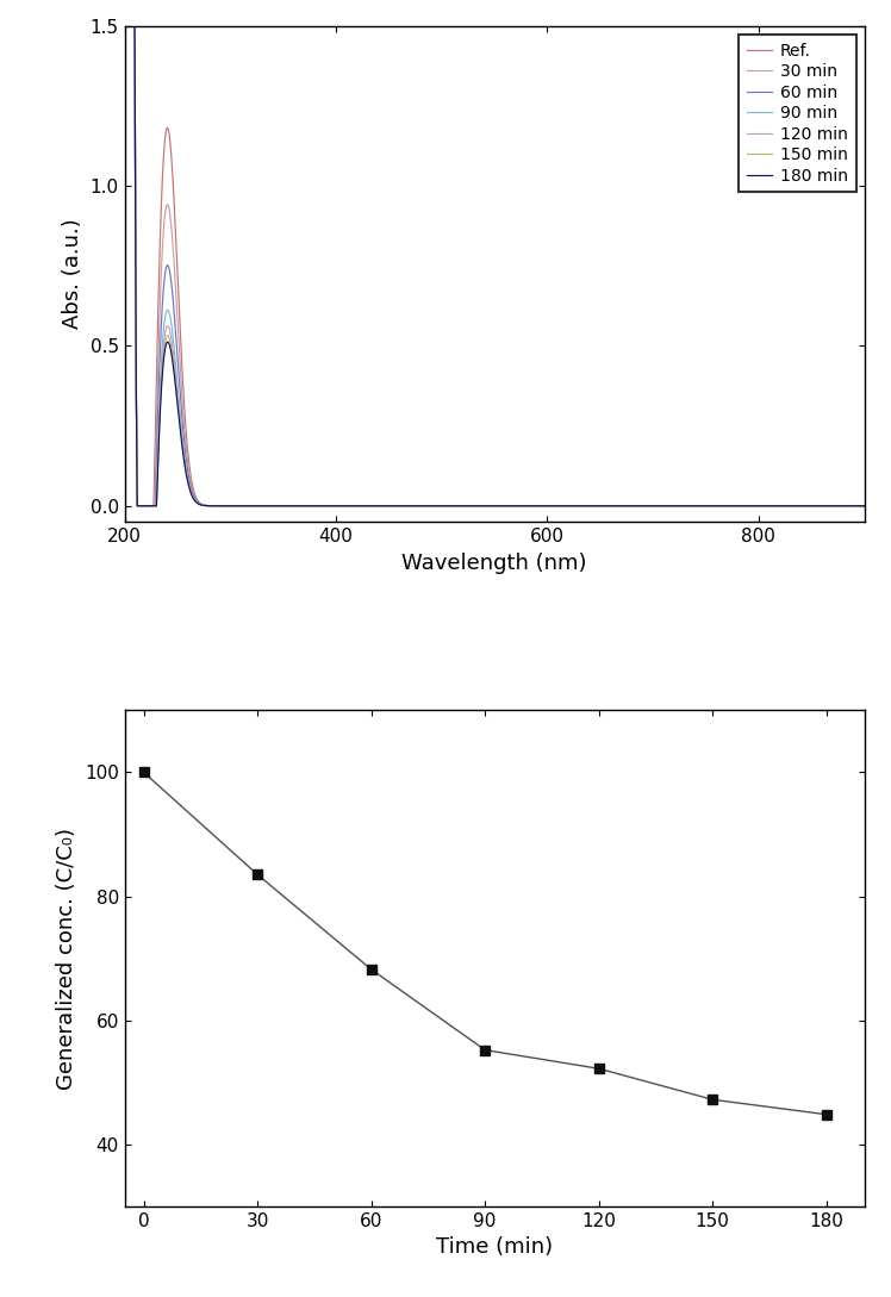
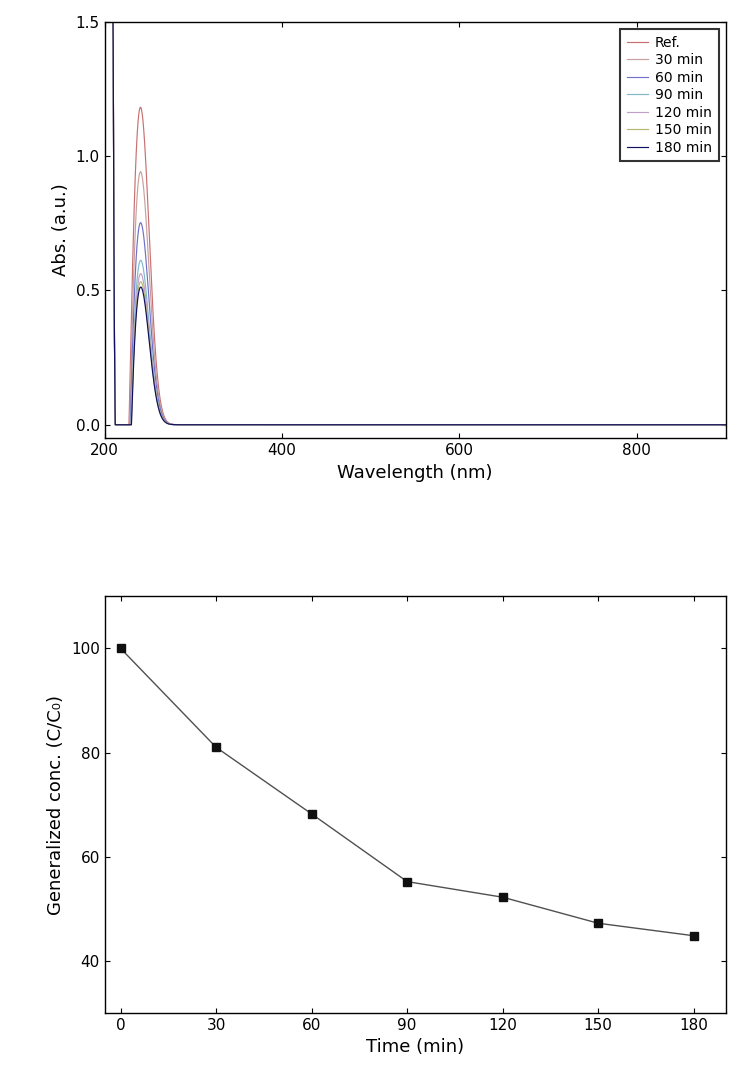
30: 83.5 -> 81.0
